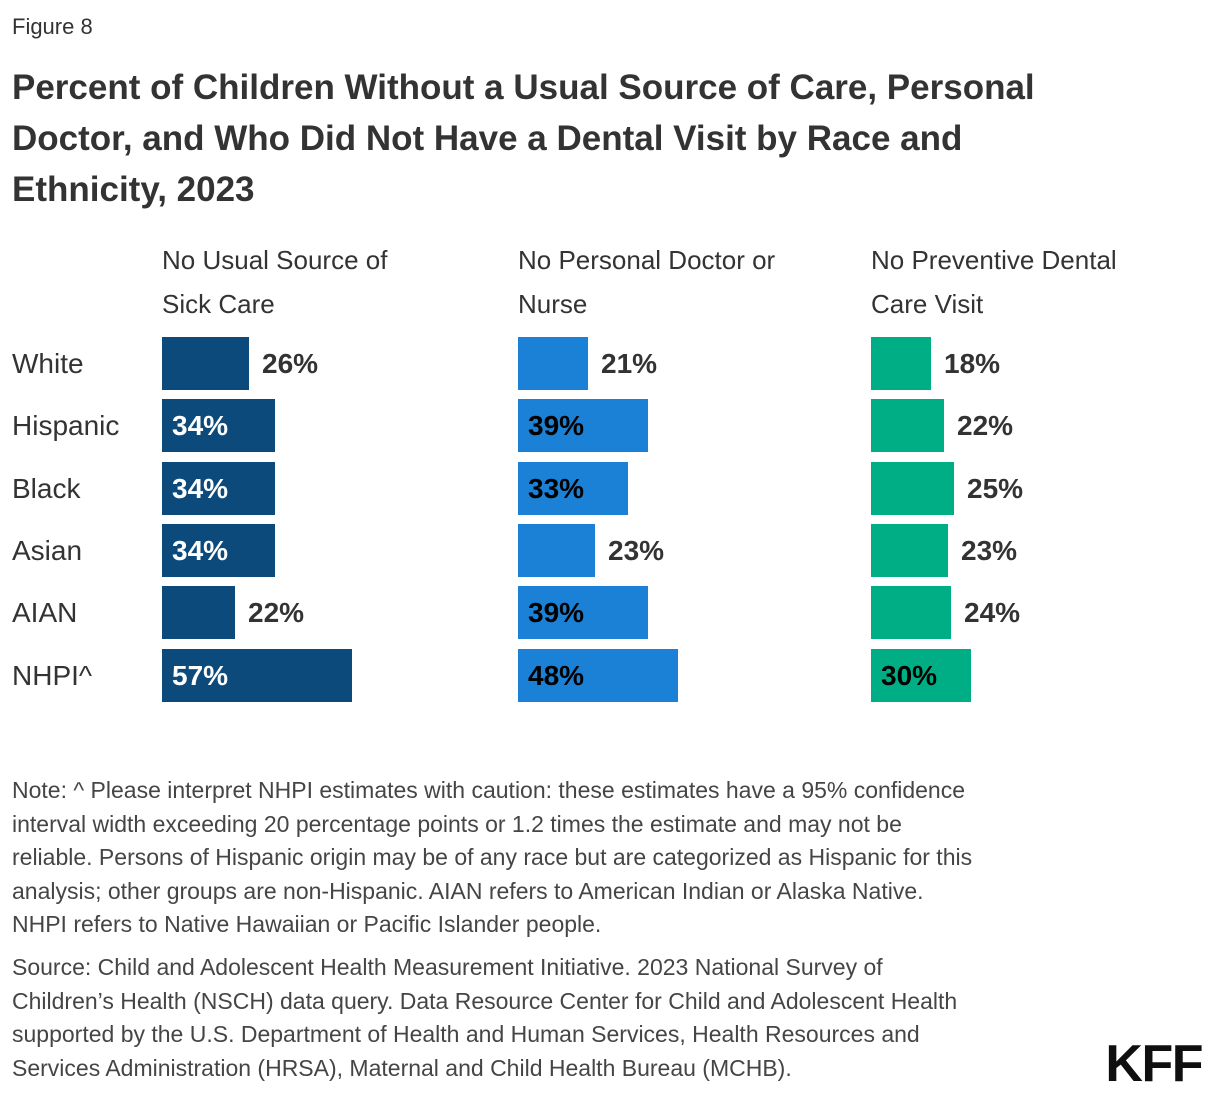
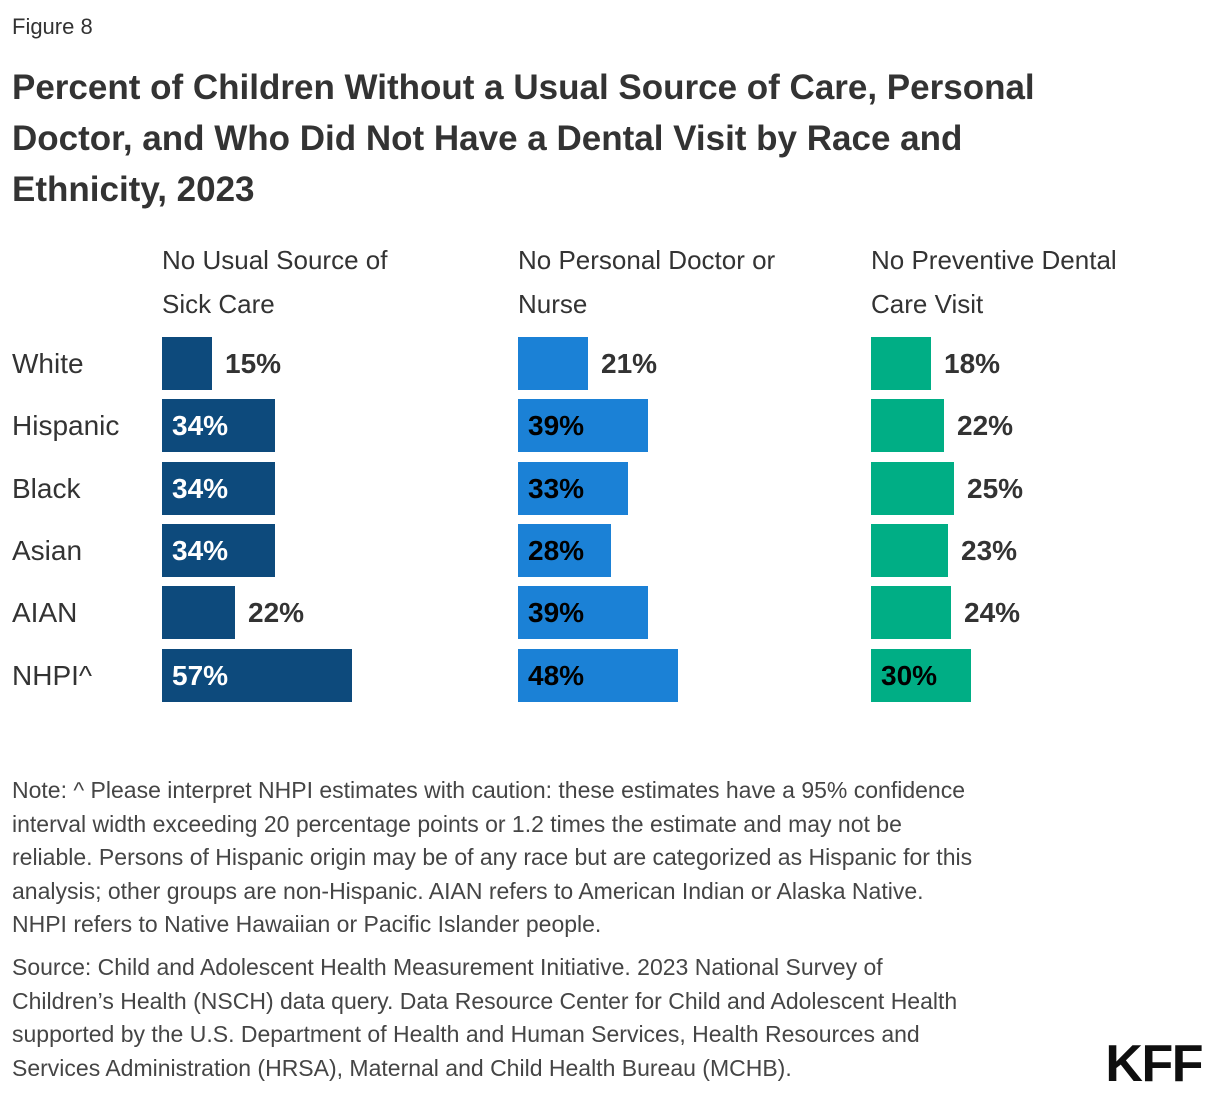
No Usual Source of Sick Care/White: 26% -> 15%
No Personal Doctor or Nurse/Asian: 23% -> 28%
